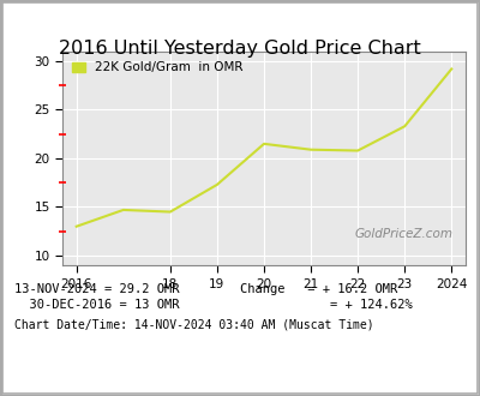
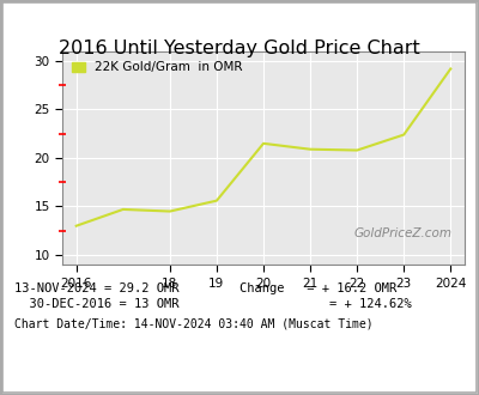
19: 17.3 -> 15.6
23: 23.3 -> 22.4
